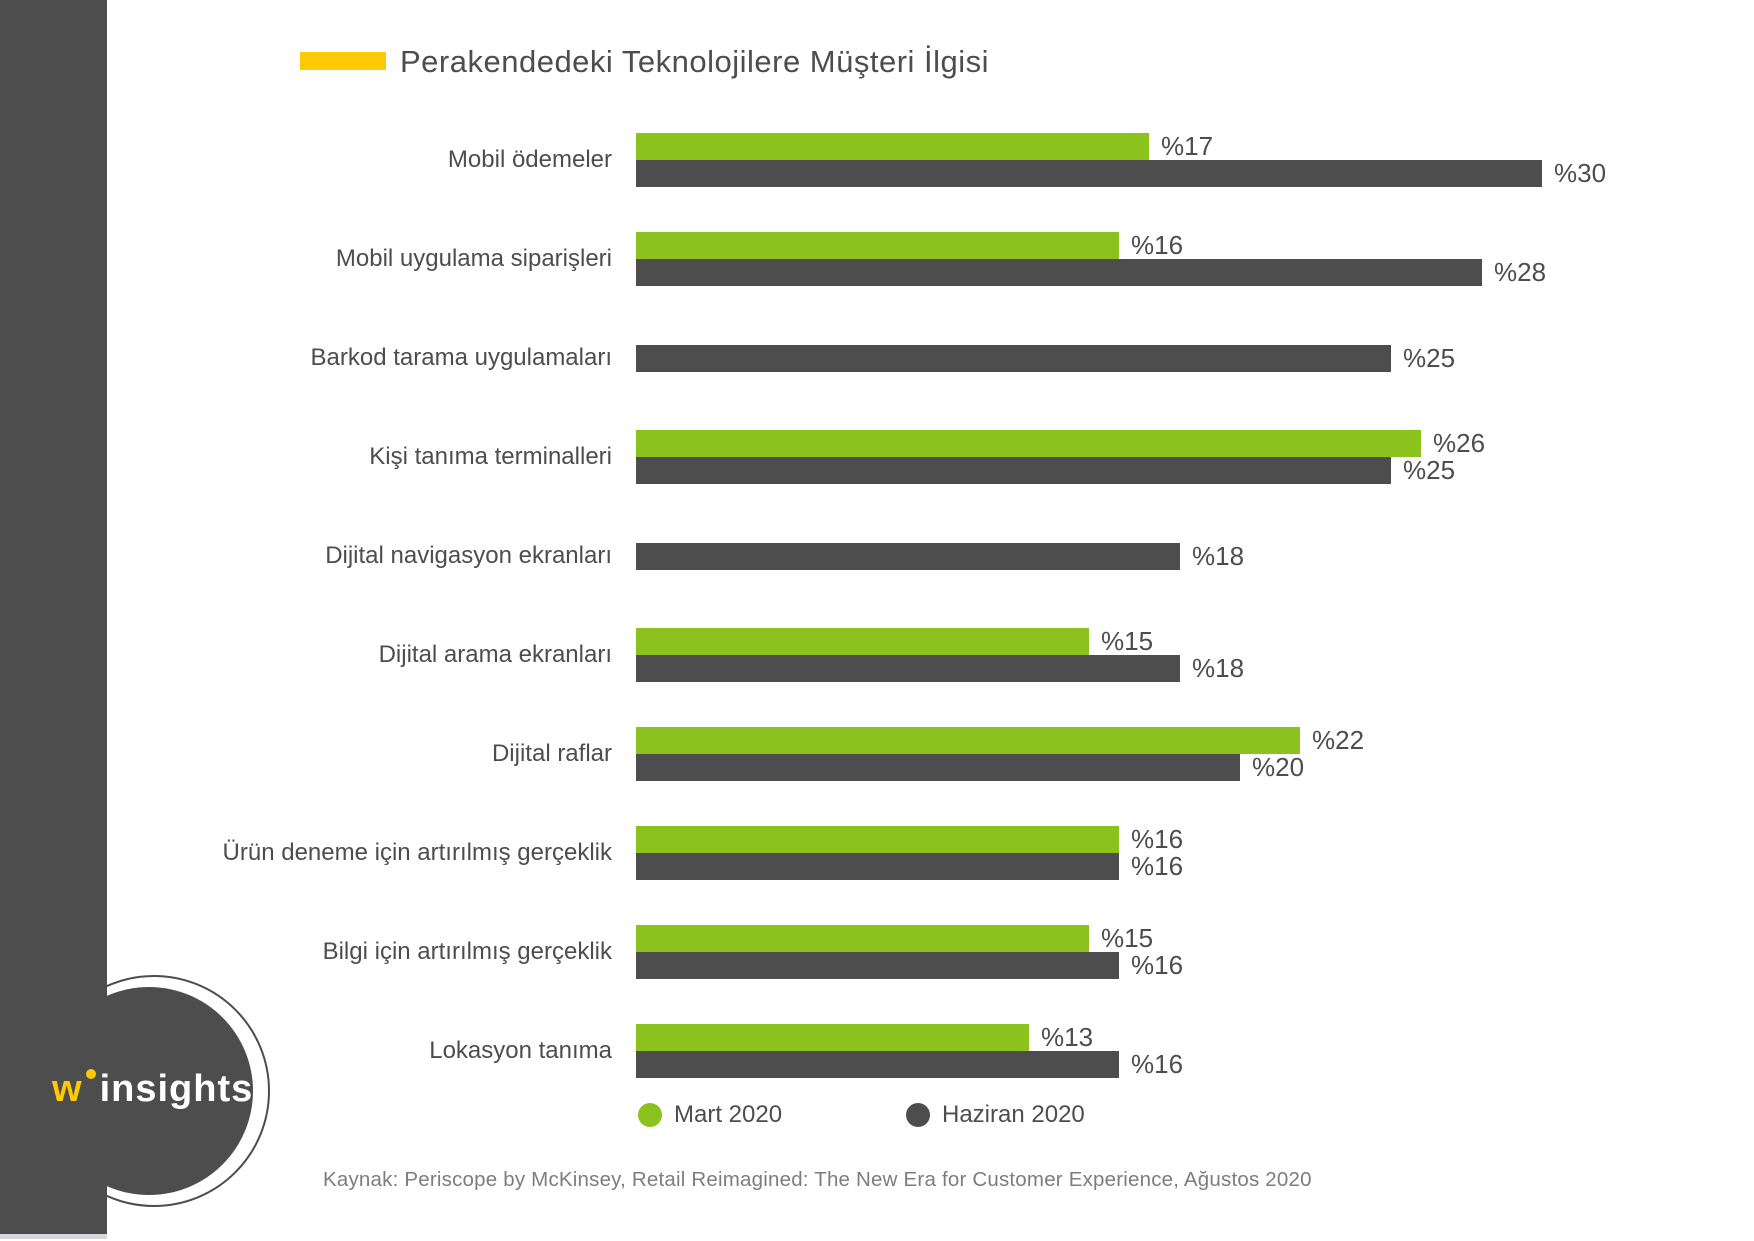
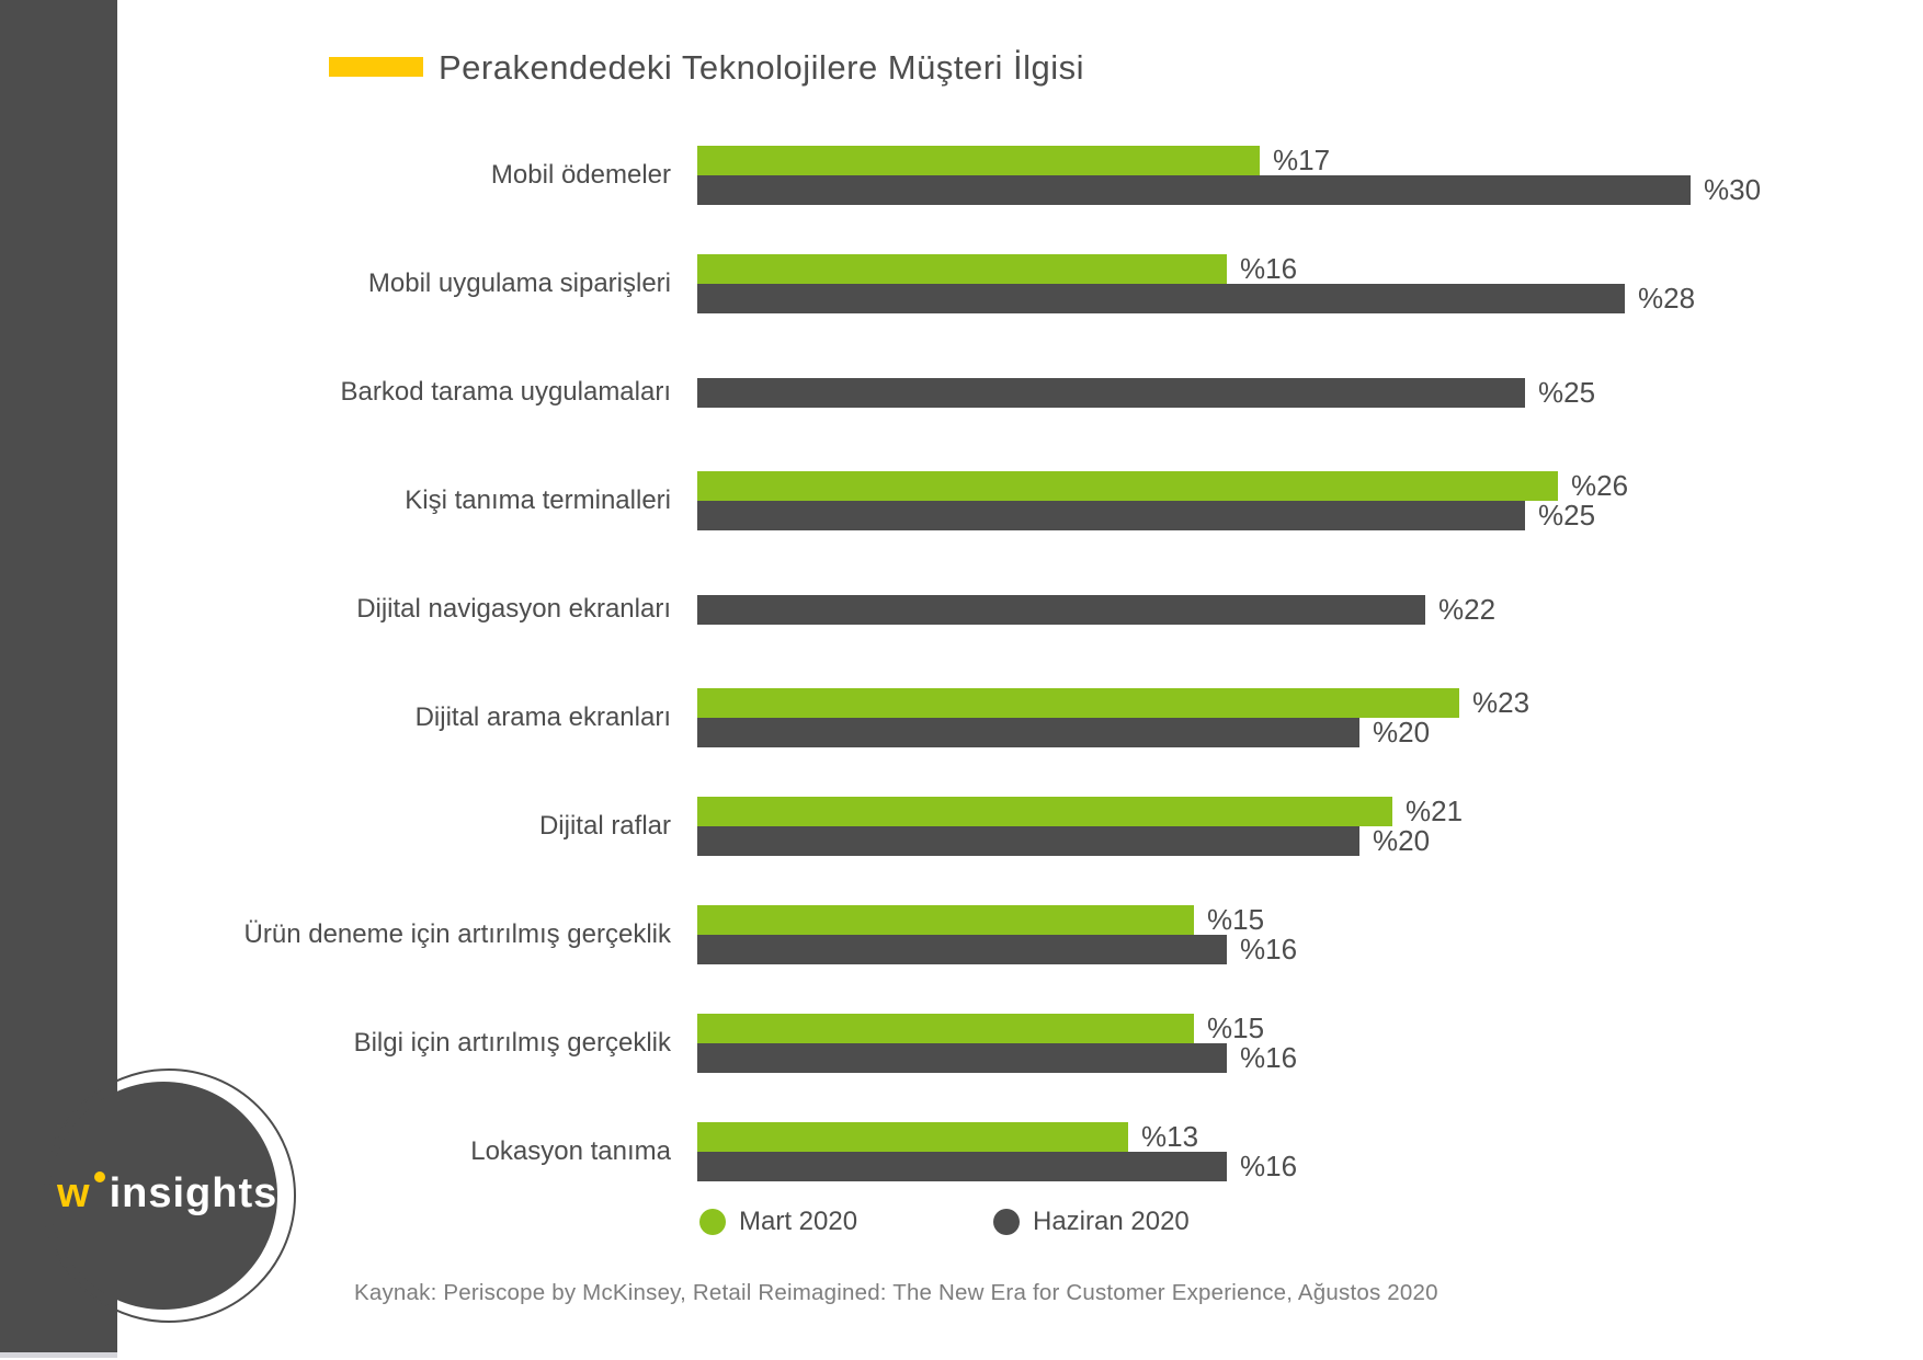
Haziran 2020/Dijital navigasyon ekranları: 18 -> 22
Mart 2020/Dijital arama ekranları: 15 -> 23
Haziran 2020/Dijital arama ekranları: 18 -> 20
Mart 2020/Dijital raflar: 22 -> 21
Mart 2020/Ürün deneme için artırılmış gerçeklik: 16 -> 15
